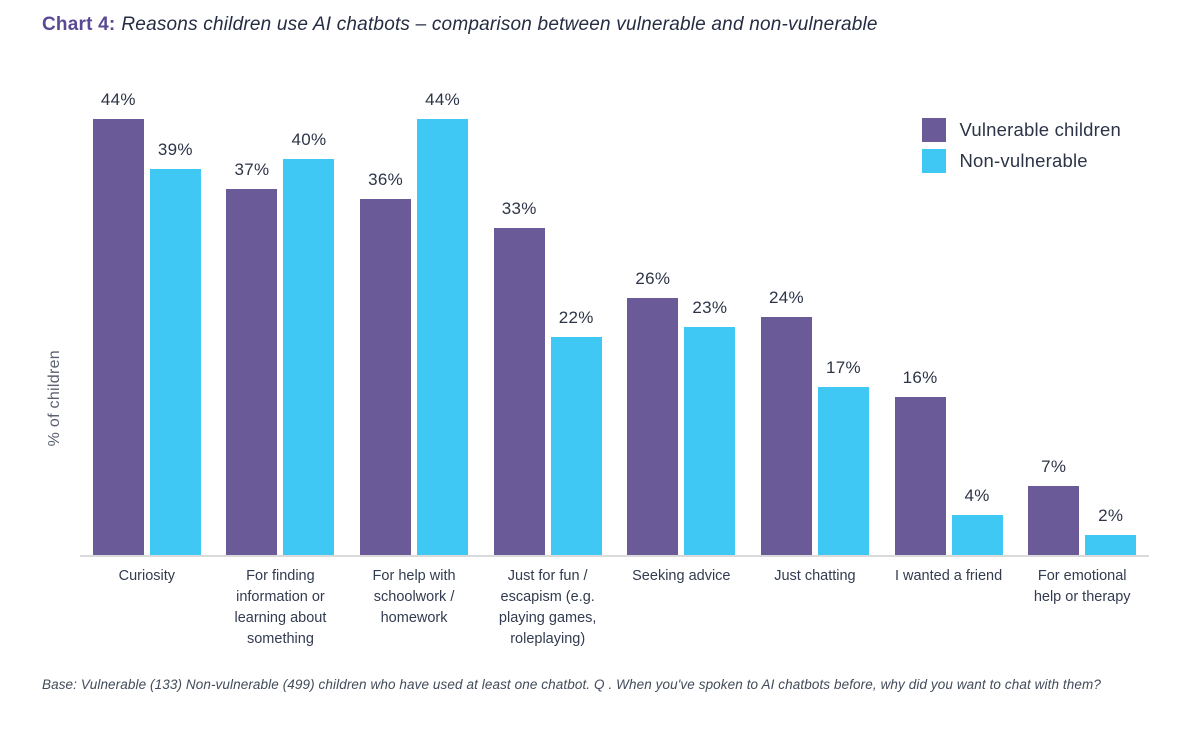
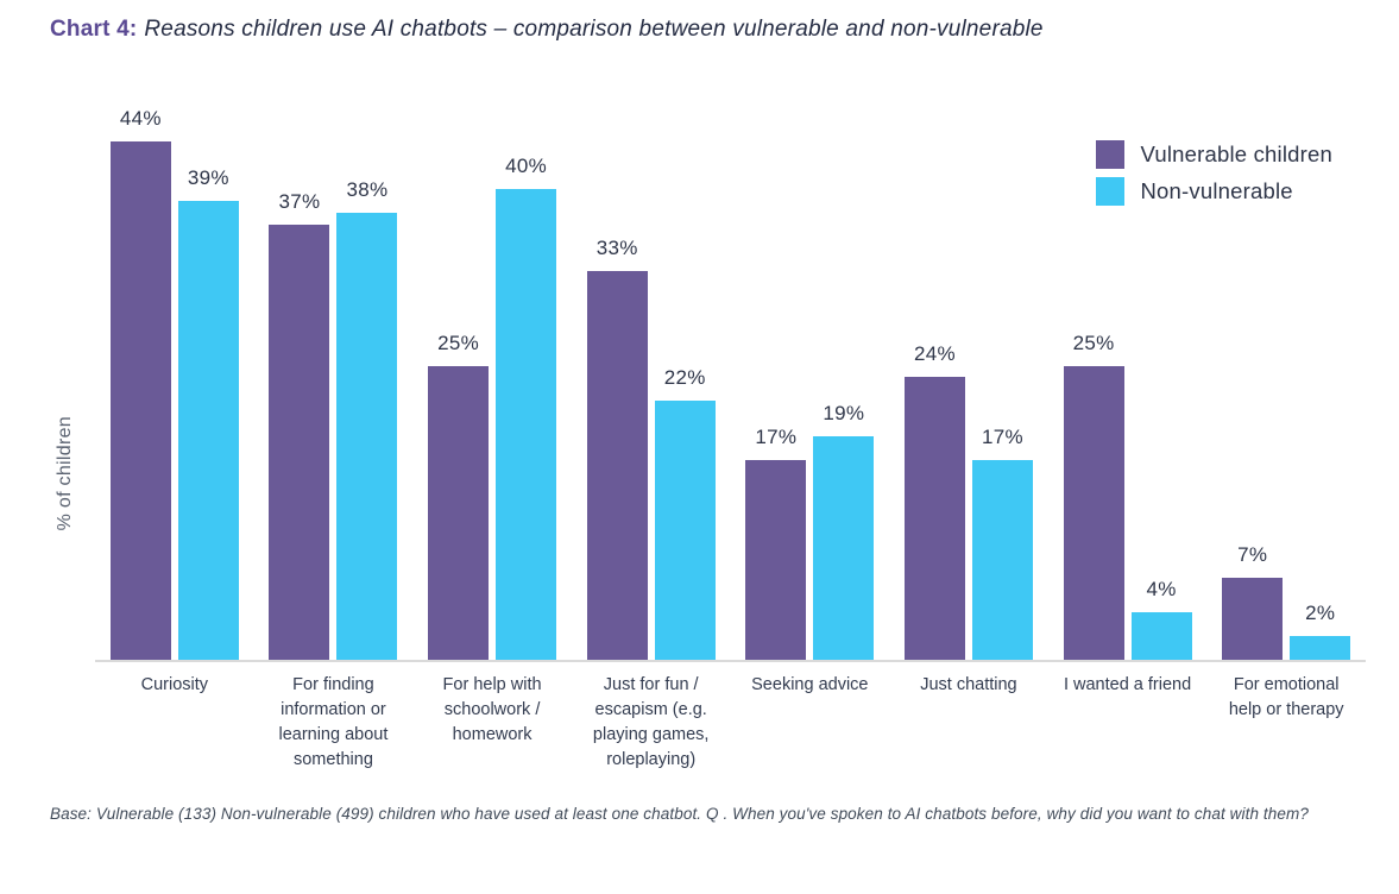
Non-vulnerable/For finding information or learning about something: 40% -> 38%
Vulnerable children/For help with schoolwork / homework: 36% -> 25%
Non-vulnerable/For help with schoolwork / homework: 44% -> 40%
Vulnerable children/Seeking advice: 26% -> 17%
Non-vulnerable/Seeking advice: 23% -> 19%
Vulnerable children/I wanted a friend: 16% -> 25%
